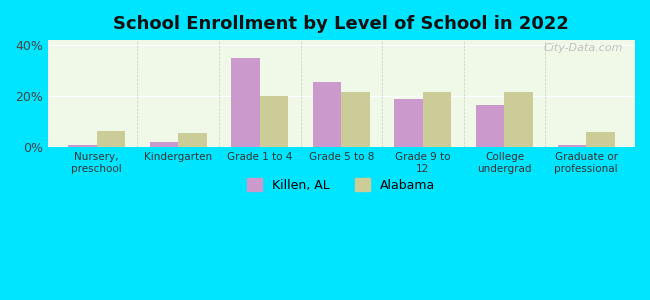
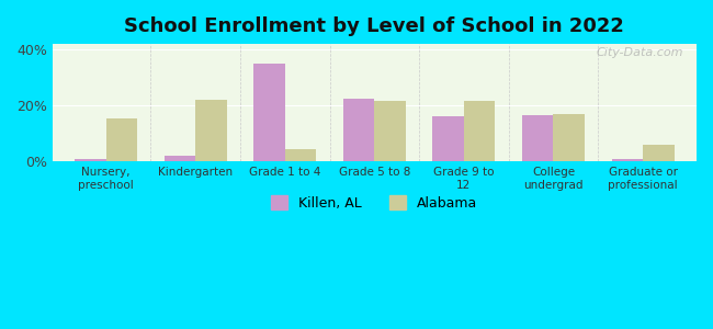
Alabama/Nursery, preschool: 6.5% -> 15.5%
Alabama/Kindergarten: 5.5% -> 22.0%
Alabama/Grade 1 to 4: 20.0% -> 4.5%
Killen, AL/Grade 5 to 8: 25.5% -> 22.5%
Killen, AL/Grade 9 to 12: 19.0% -> 16.0%
Alabama/College undergrad: 21.5% -> 17.0%
